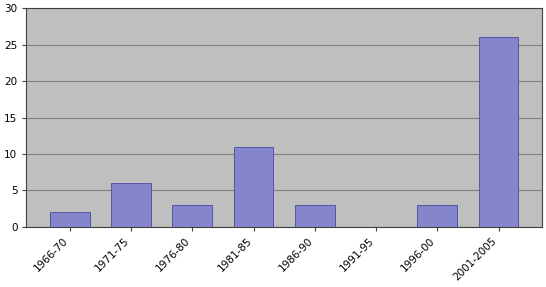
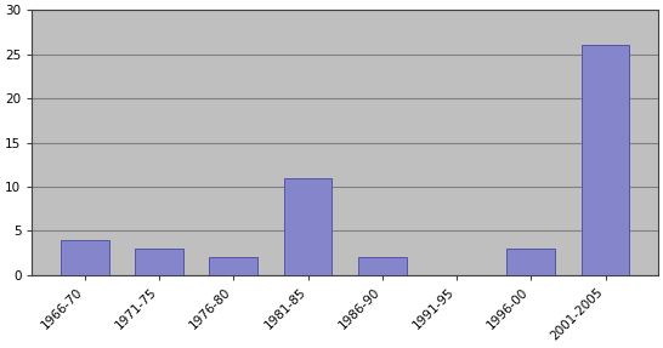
1966-70: 2 -> 4
1971-75: 6 -> 3
1976-80: 3 -> 2
1986-90: 3 -> 2
